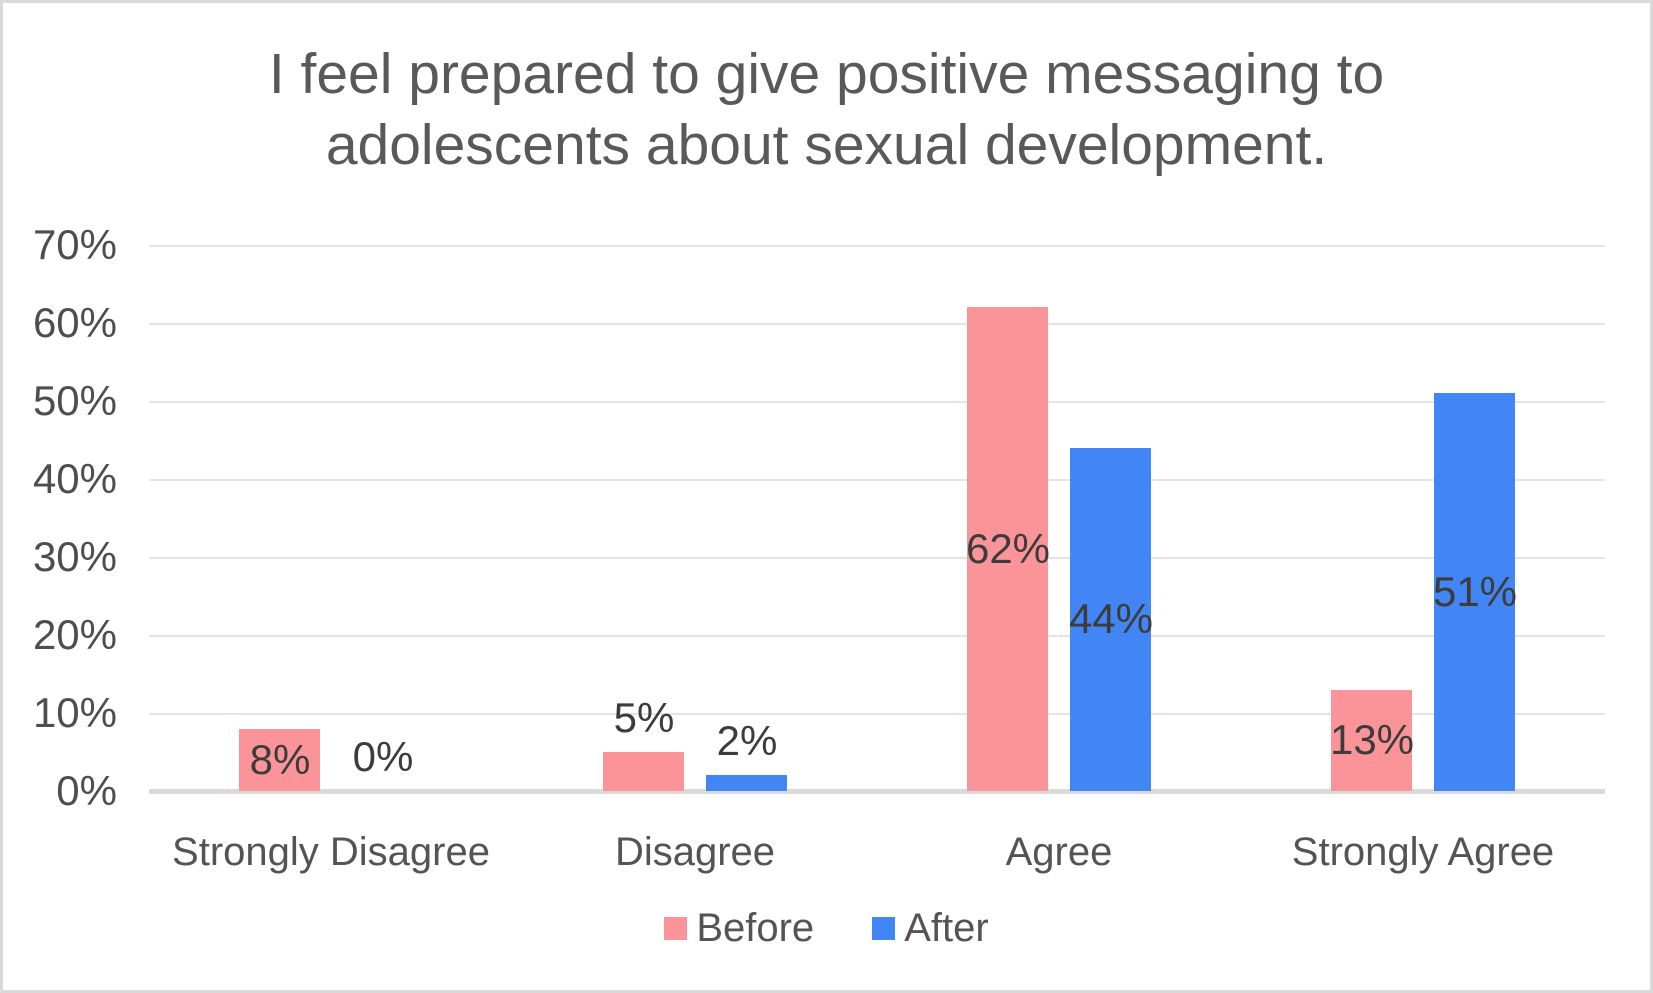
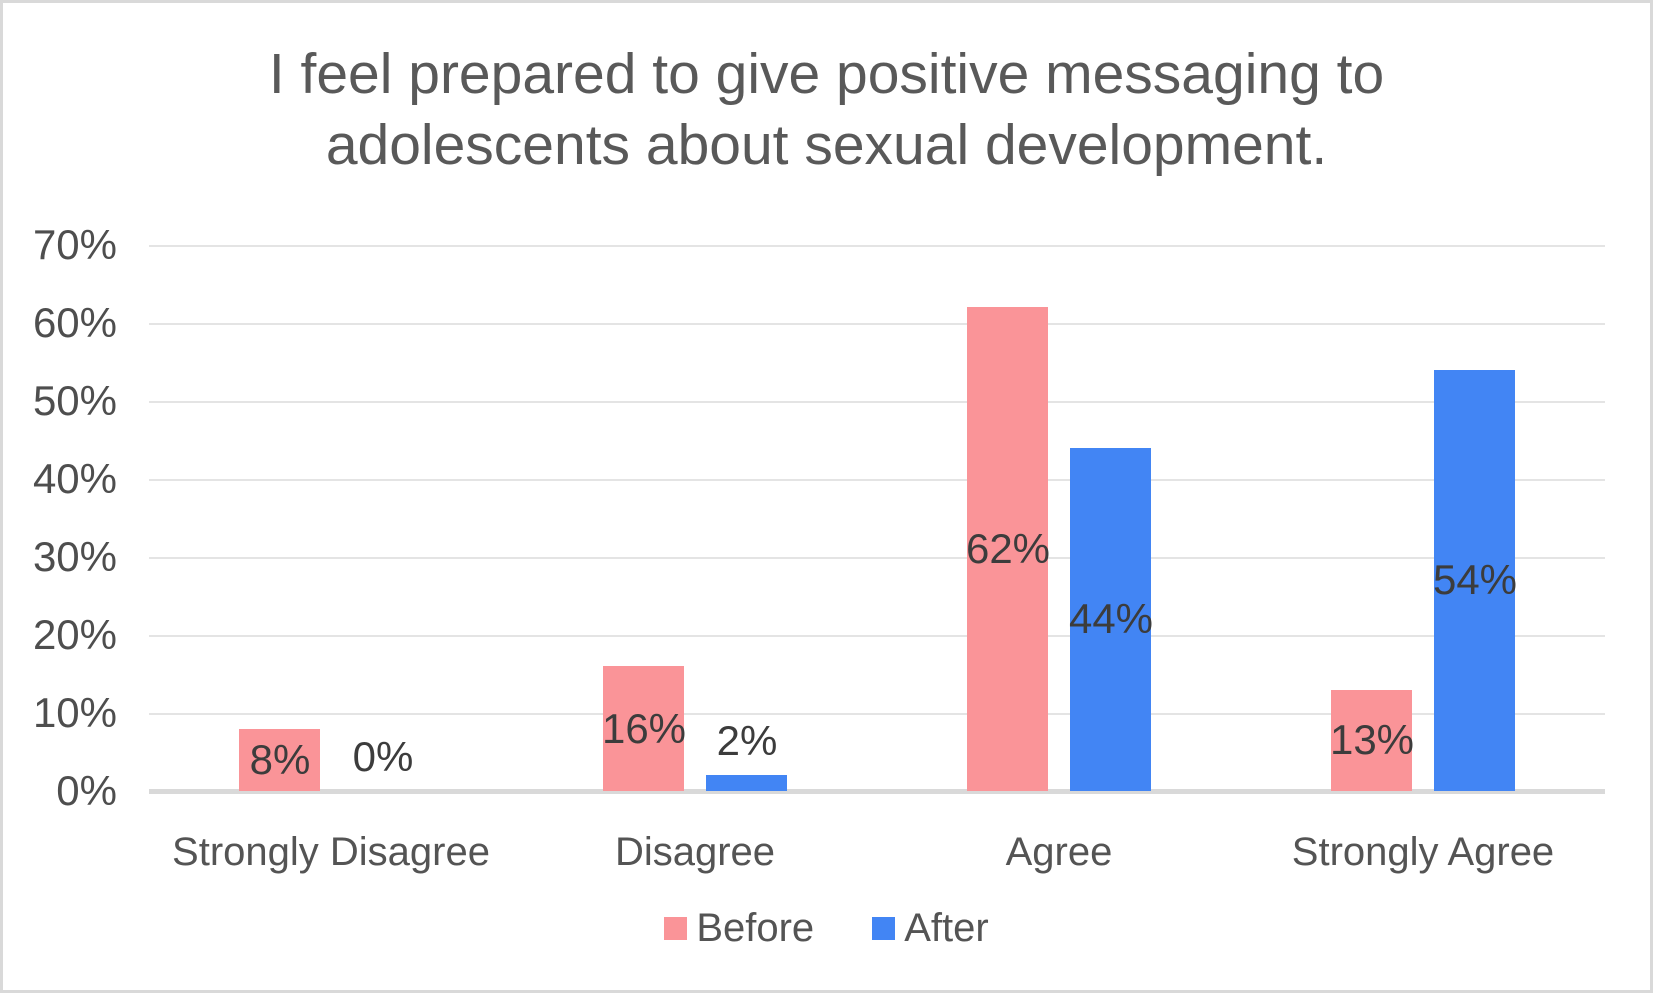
Before/Disagree: 5% -> 16%
After/Strongly Agree: 51% -> 54%
